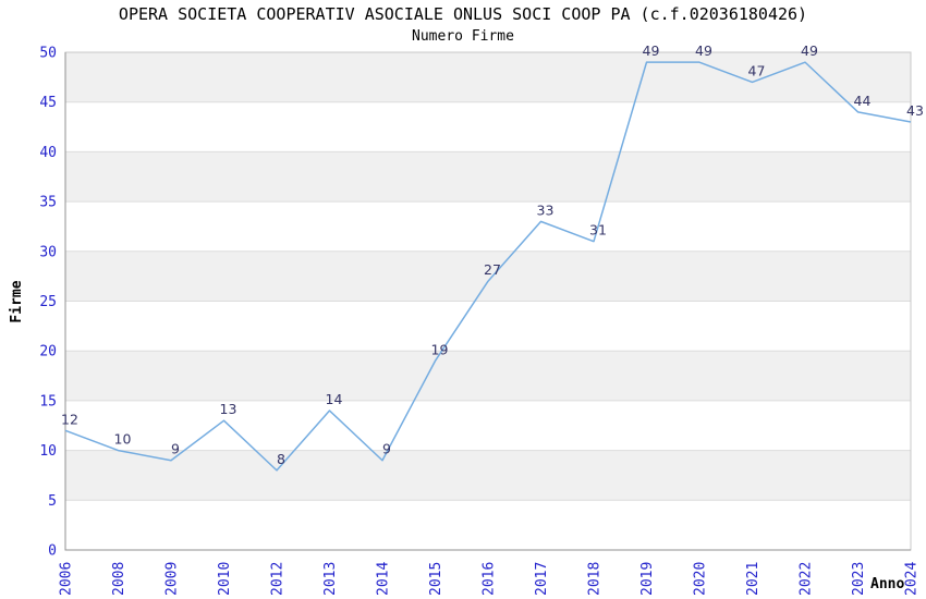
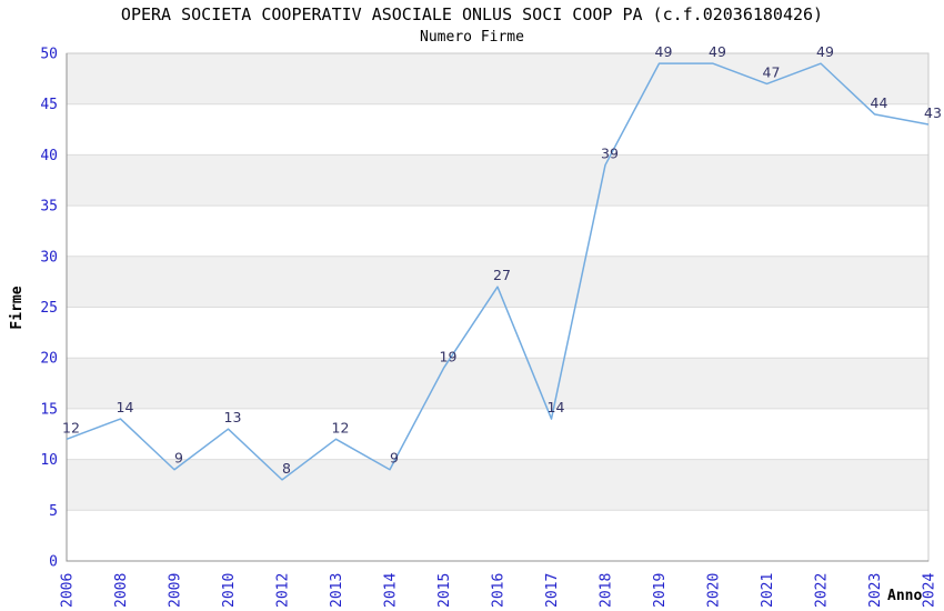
2008: 10 -> 14
2013: 14 -> 12
2017: 33 -> 14
2018: 31 -> 39
